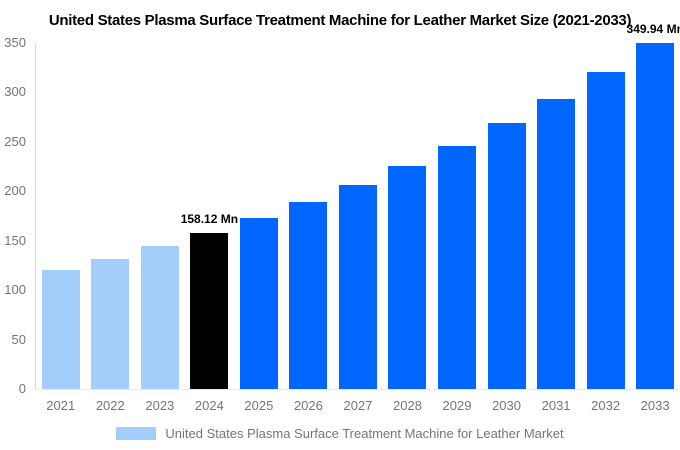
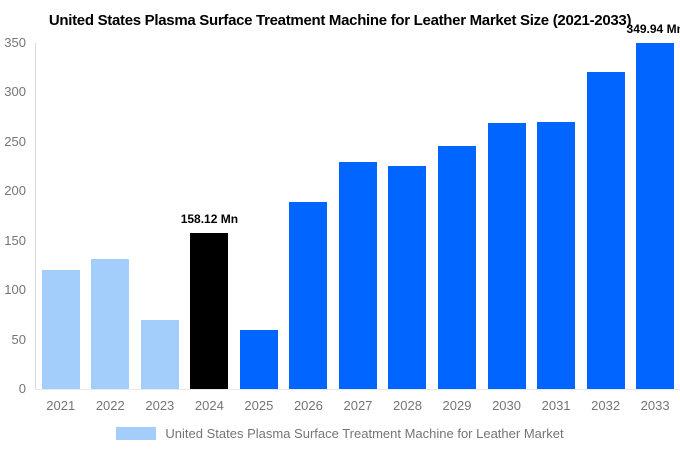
2023: 140 -> 70
2025: 170 -> 60
2027: 210 -> 230
2031: 290 -> 270
